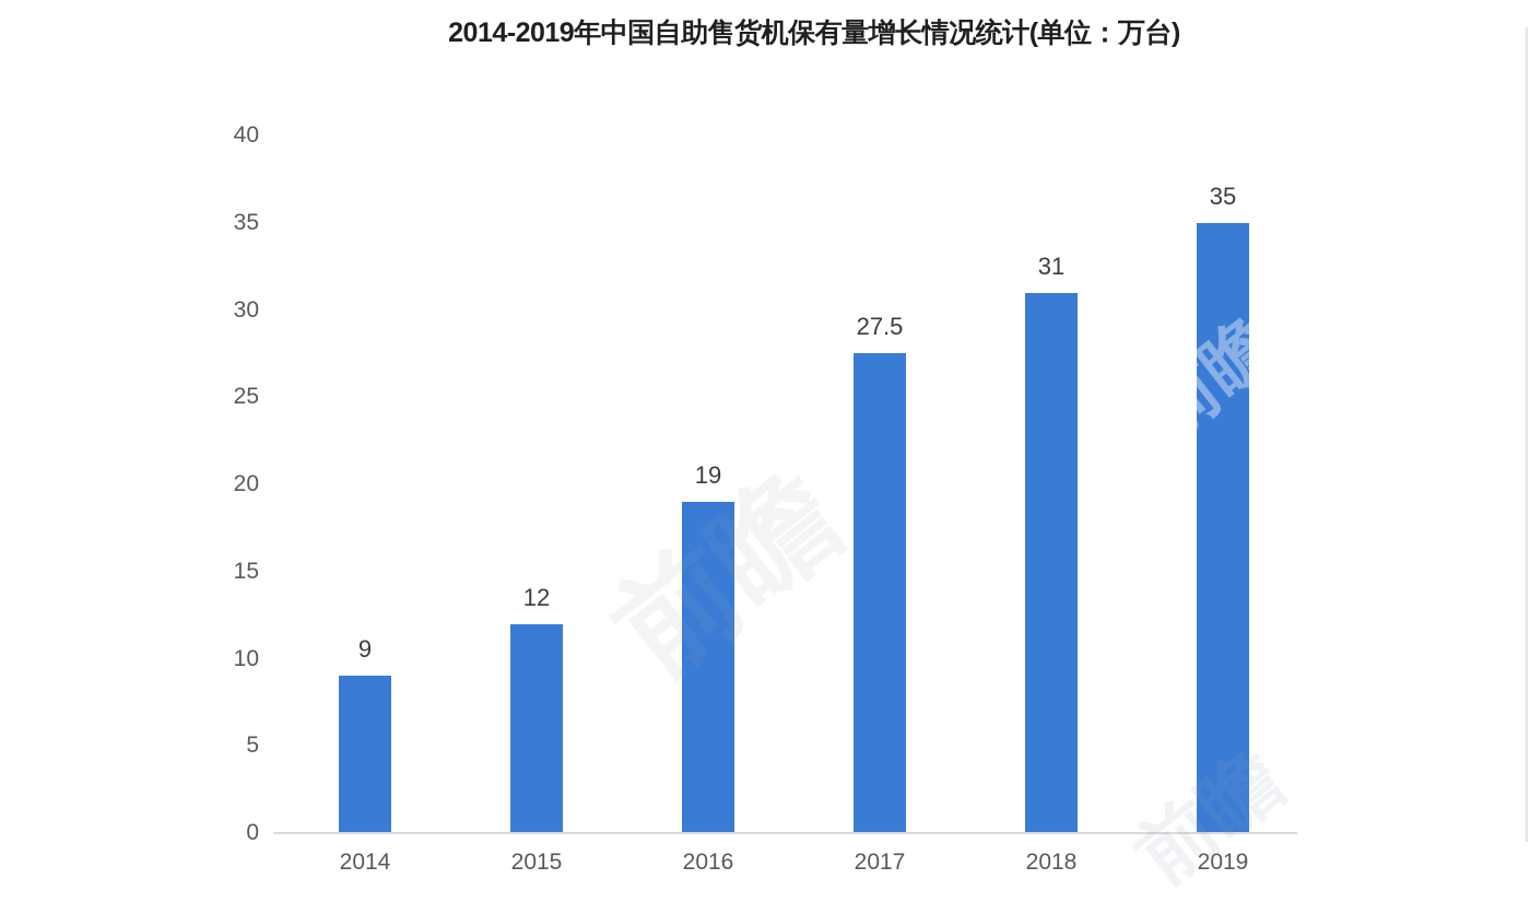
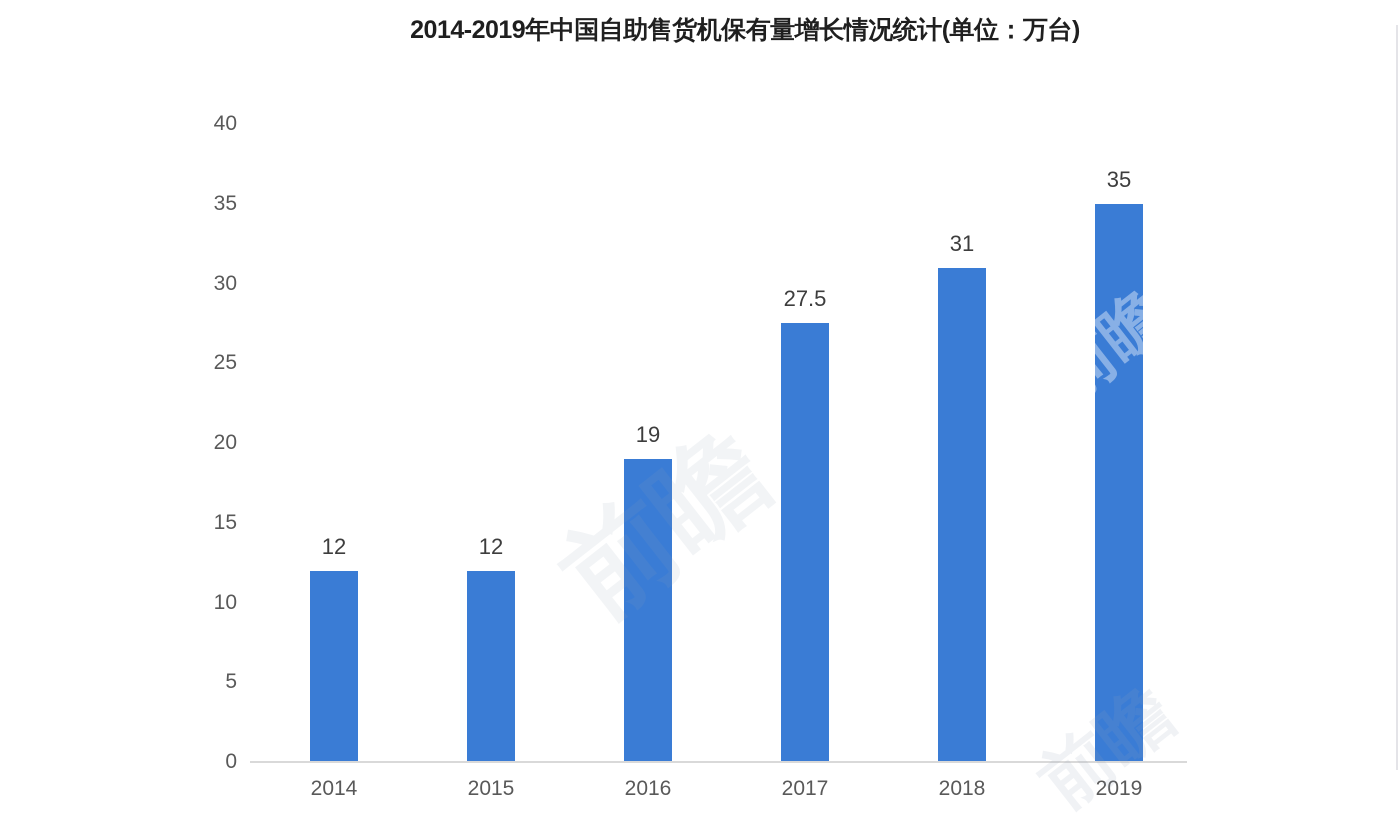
2014: 9 -> 12
